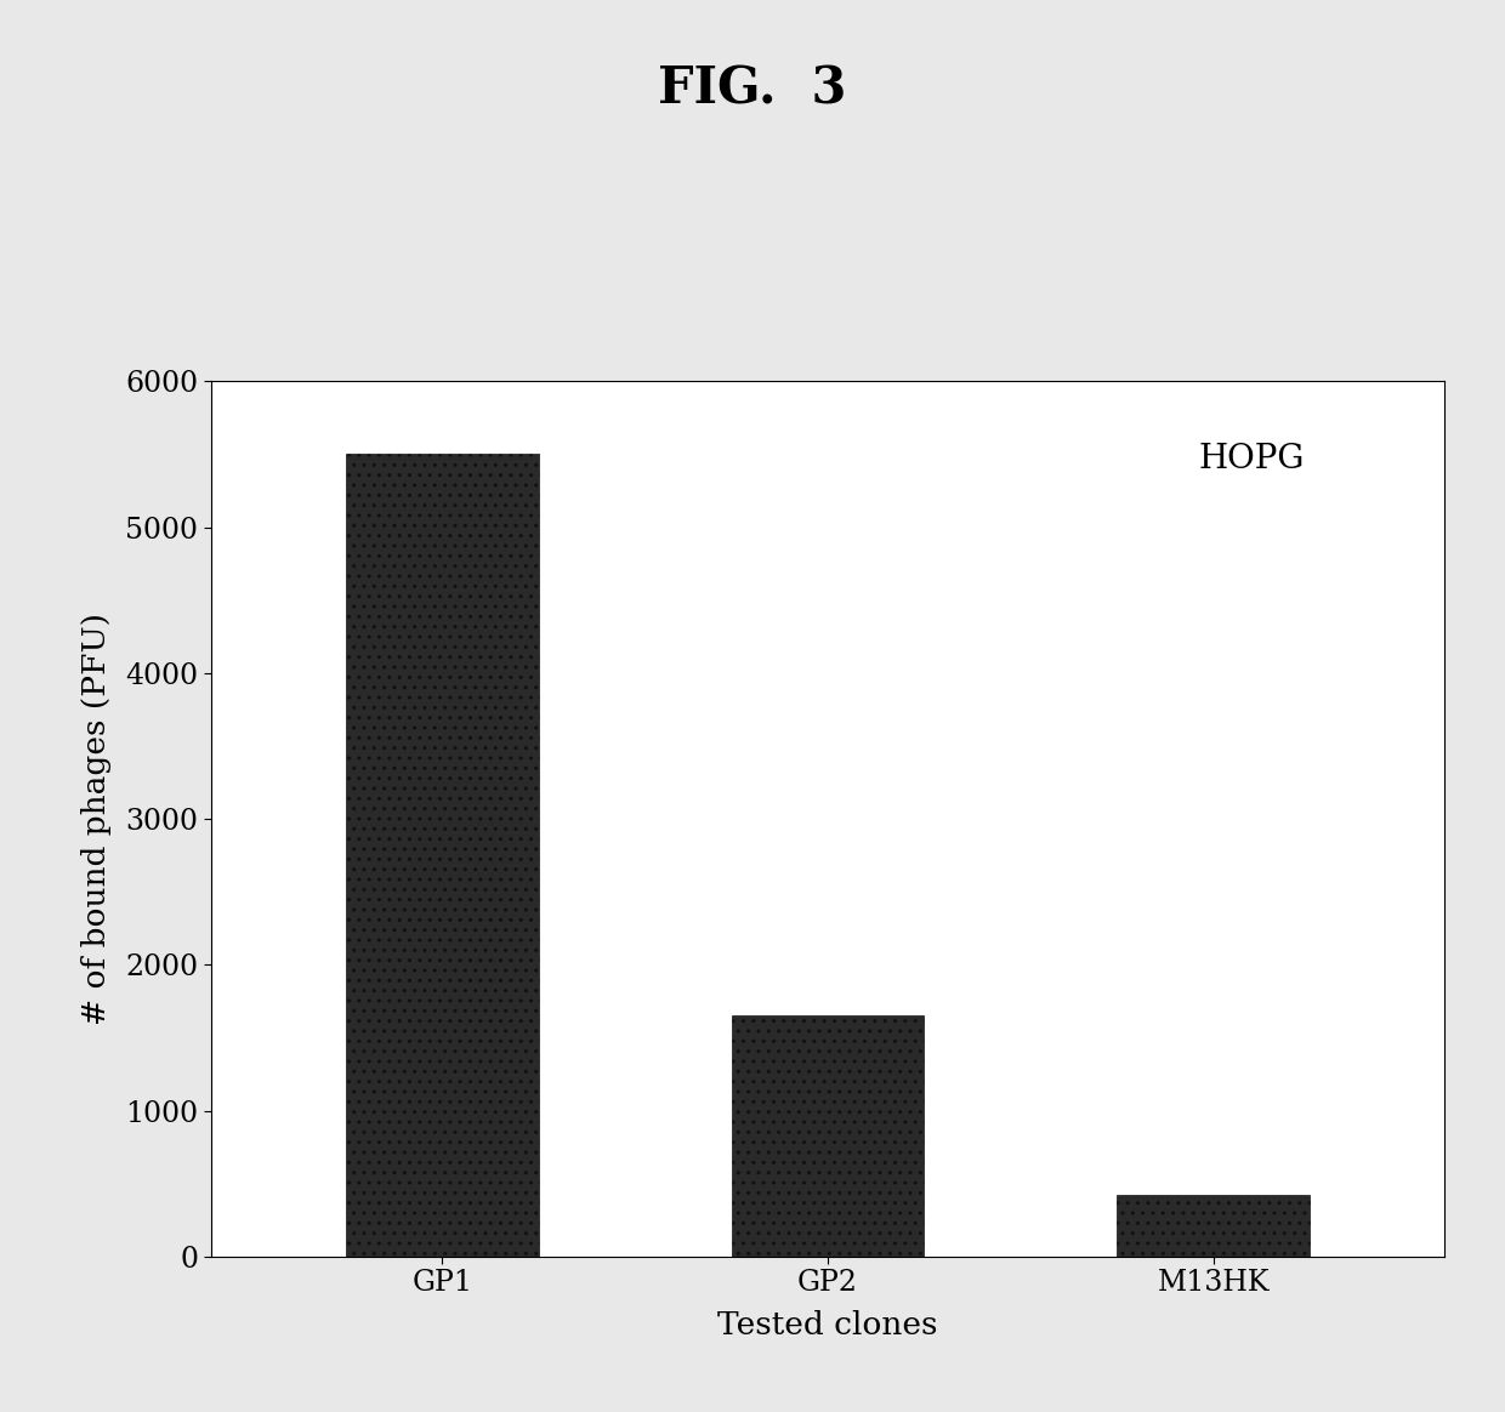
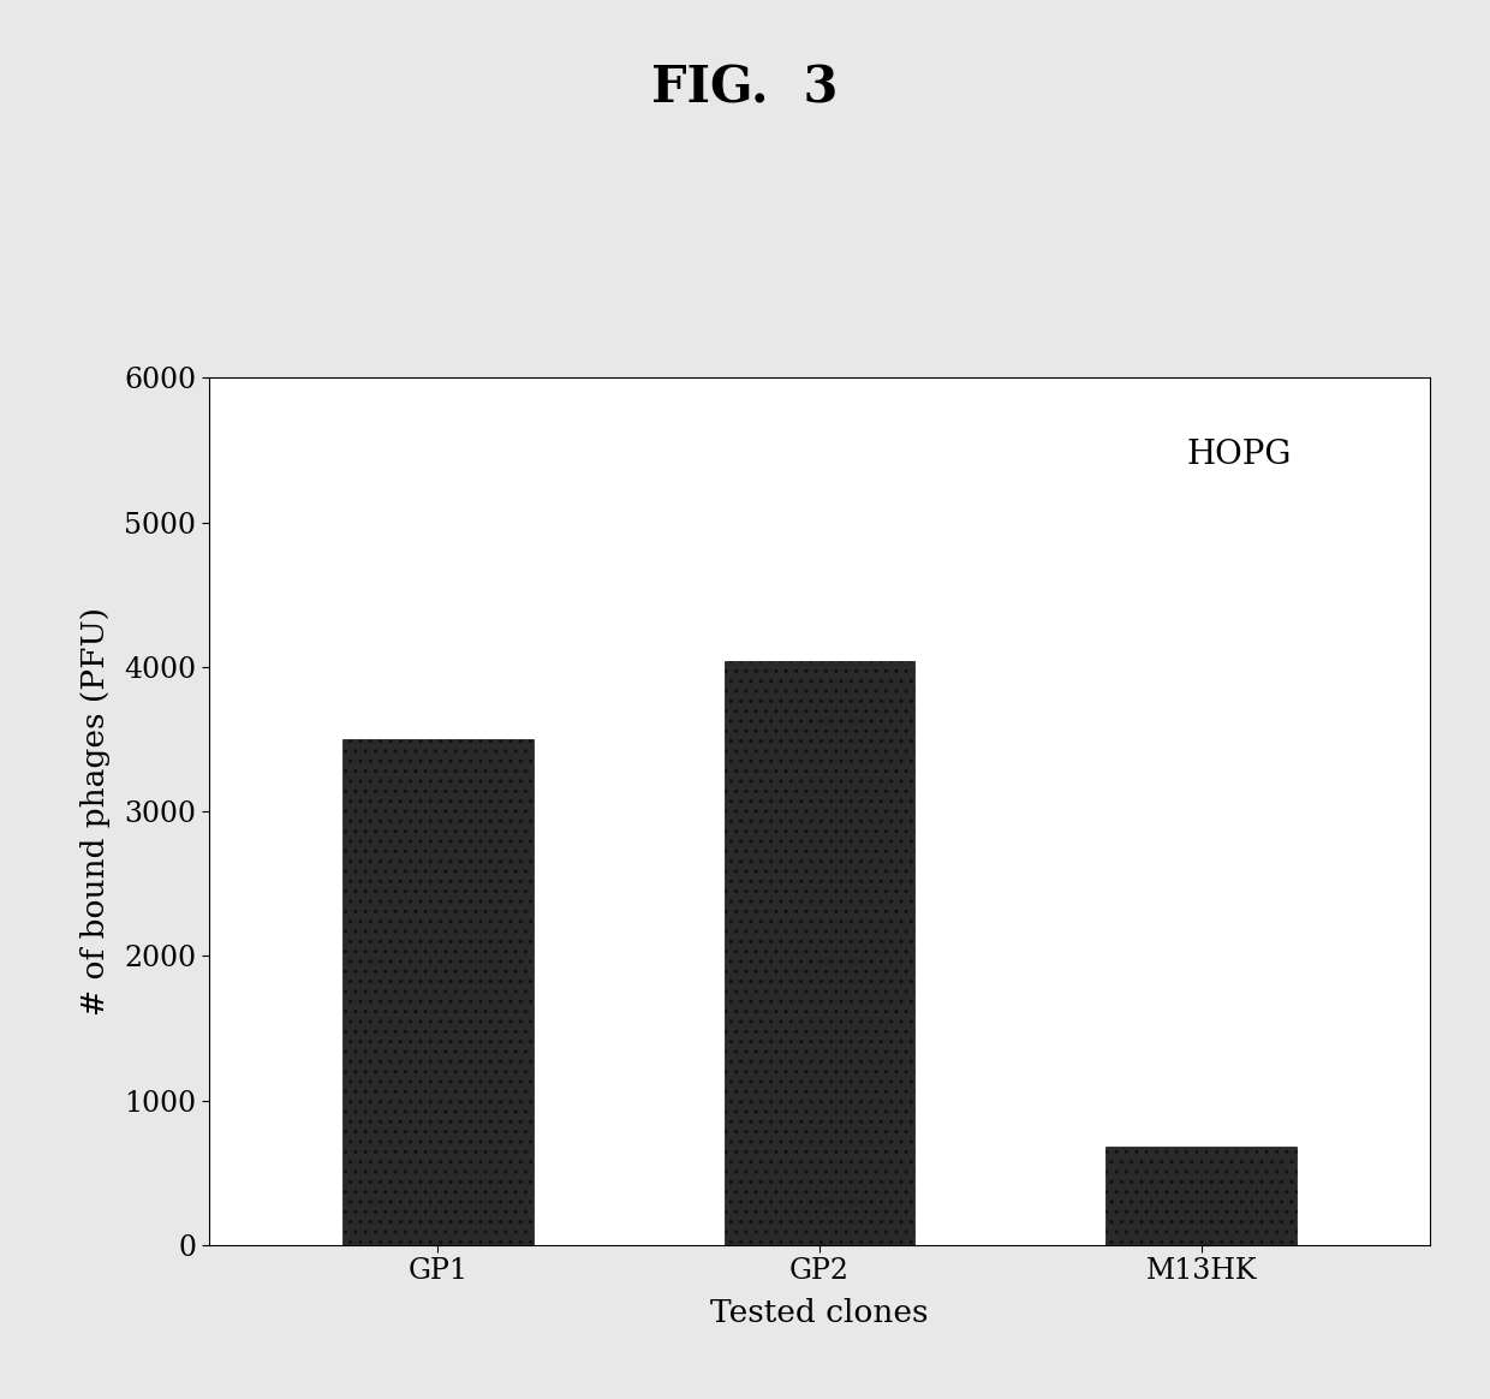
GP1: 5500 -> 3500
GP2: 1650 -> 4040
M13HK: 420 -> 680
